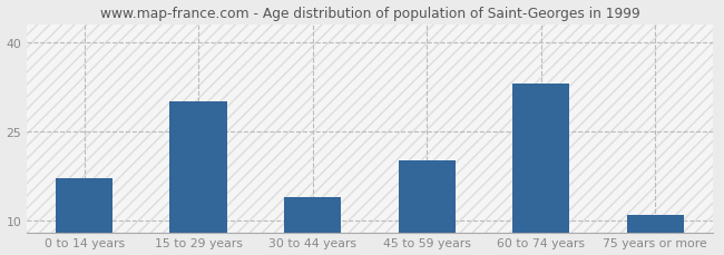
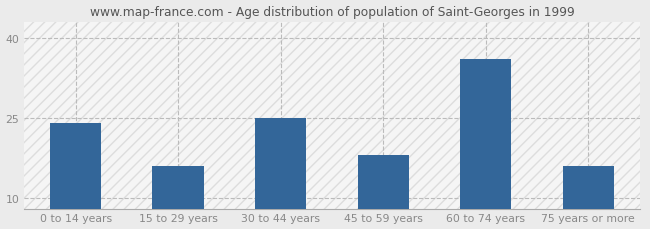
0 to 14 years: 17 -> 24
15 to 29 years: 30 -> 16
30 to 44 years: 14 -> 25
45 to 59 years: 20 -> 18
60 to 74 years: 33 -> 36
75 years or more: 11 -> 16
